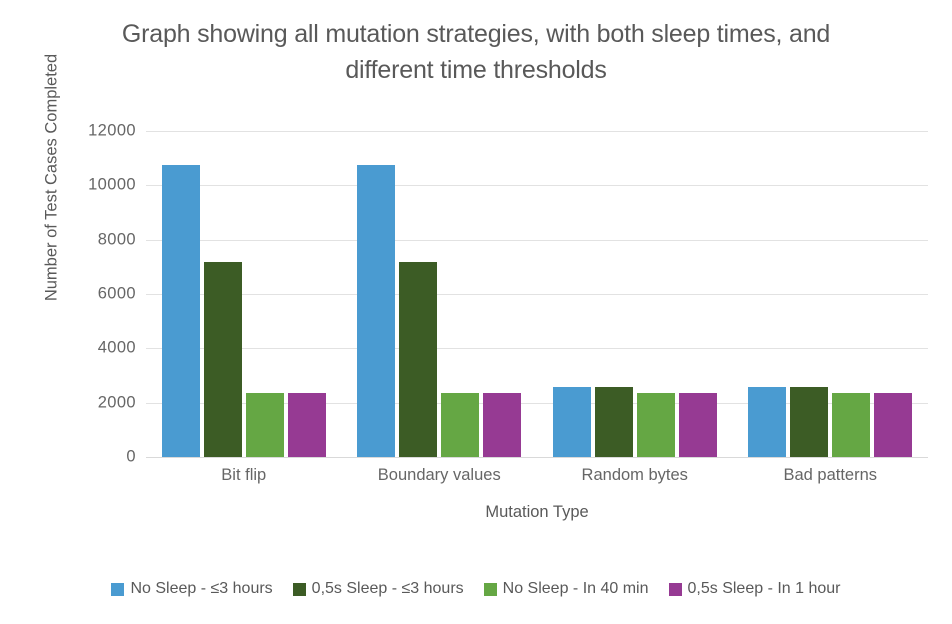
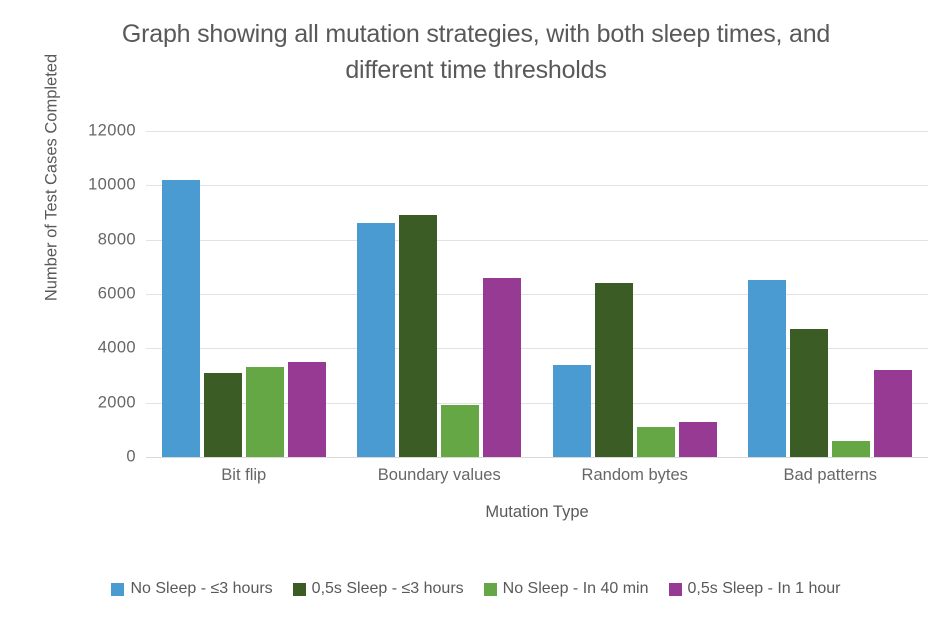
No Sleep - ≤3 hours/Bit flip: 10800 -> 10200
0,5s Sleep - ≤3 hours/Bit flip: 7200 -> 3100
No Sleep - In 40 min/Bit flip: 2400 -> 3300
0,5s Sleep - In 1 hour/Bit flip: 2400 -> 3500
No Sleep - ≤3 hours/Boundary values: 10800 -> 8600
0,5s Sleep - ≤3 hours/Boundary values: 7200 -> 8900
No Sleep - In 40 min/Boundary values: 2400 -> 1900
0,5s Sleep - In 1 hour/Boundary values: 2400 -> 6600
No Sleep - ≤3 hours/Random bytes: 2600 -> 3400
0,5s Sleep - ≤3 hours/Random bytes: 2600 -> 6400
No Sleep - In 40 min/Random bytes: 2400 -> 1100
0,5s Sleep - In 1 hour/Random bytes: 2400 -> 1300
No Sleep - ≤3 hours/Bad patterns: 2600 -> 6500
0,5s Sleep - ≤3 hours/Bad patterns: 2600 -> 4700
No Sleep - In 40 min/Bad patterns: 2400 -> 600
0,5s Sleep - In 1 hour/Bad patterns: 2400 -> 3200
